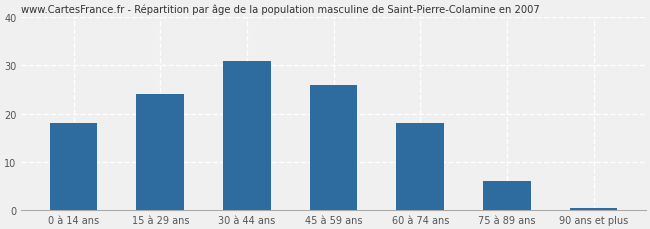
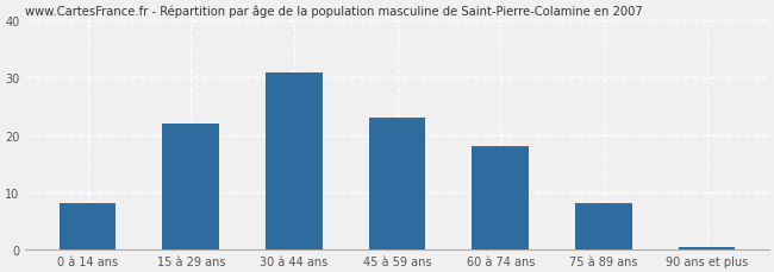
0 à 14 ans: 18.0 -> 8.0
15 à 29 ans: 24.0 -> 22.0
45 à 59 ans: 26.0 -> 23.0
75 à 89 ans: 6.0 -> 8.0
